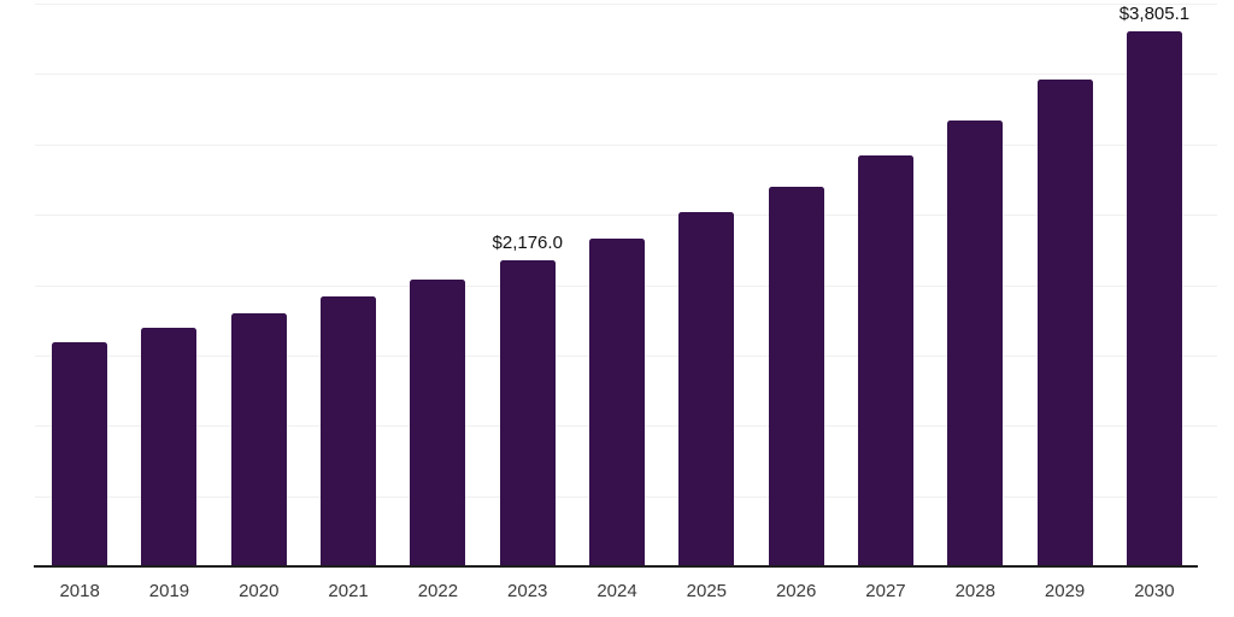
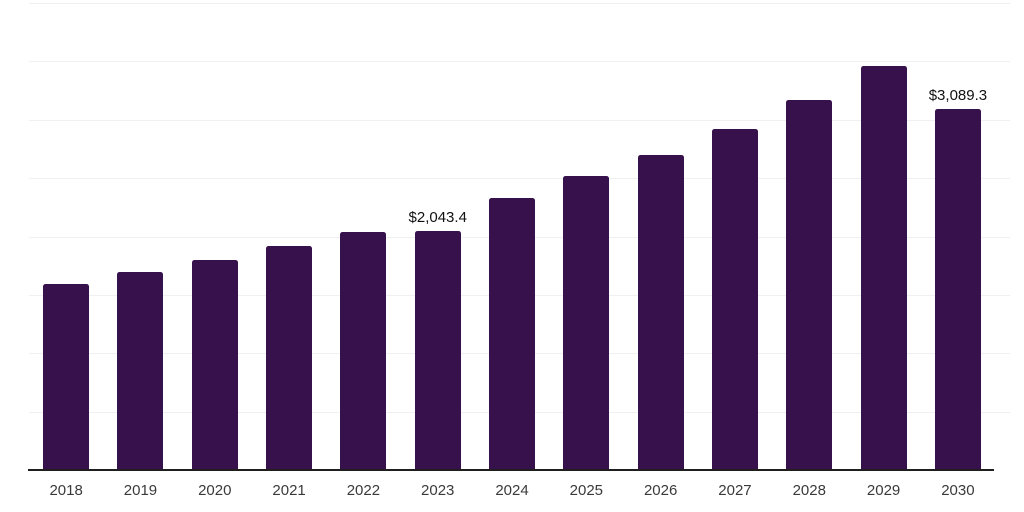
2023: $2,176.0 -> $2,043.4
2030: $3,805.1 -> $3,089.3
